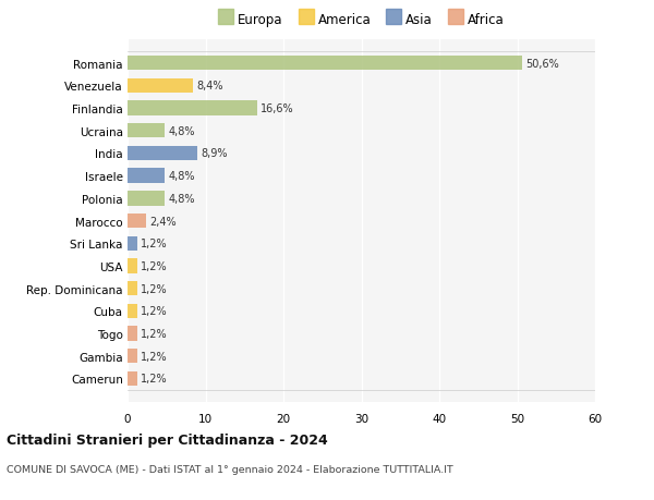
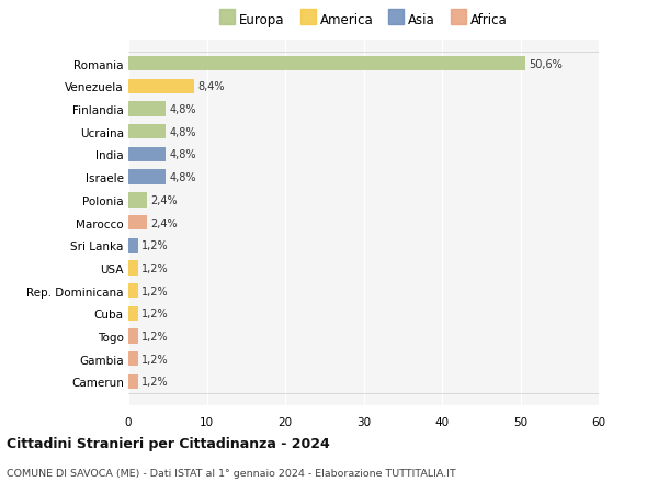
Finlandia: 16,6% -> 4,8%
India: 8,9% -> 4,8%
Polonia: 4,8% -> 2,4%
